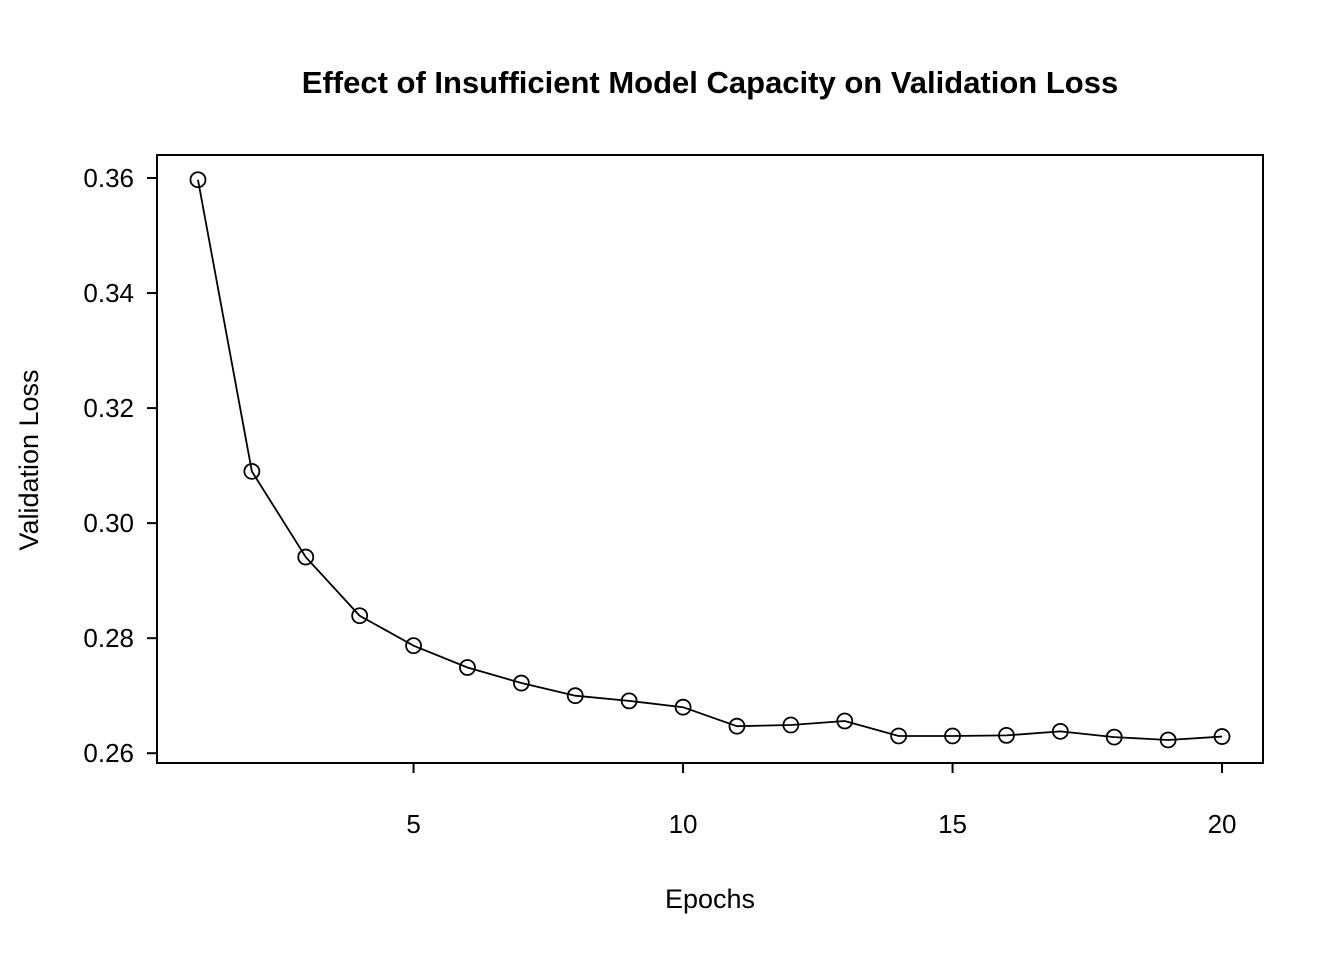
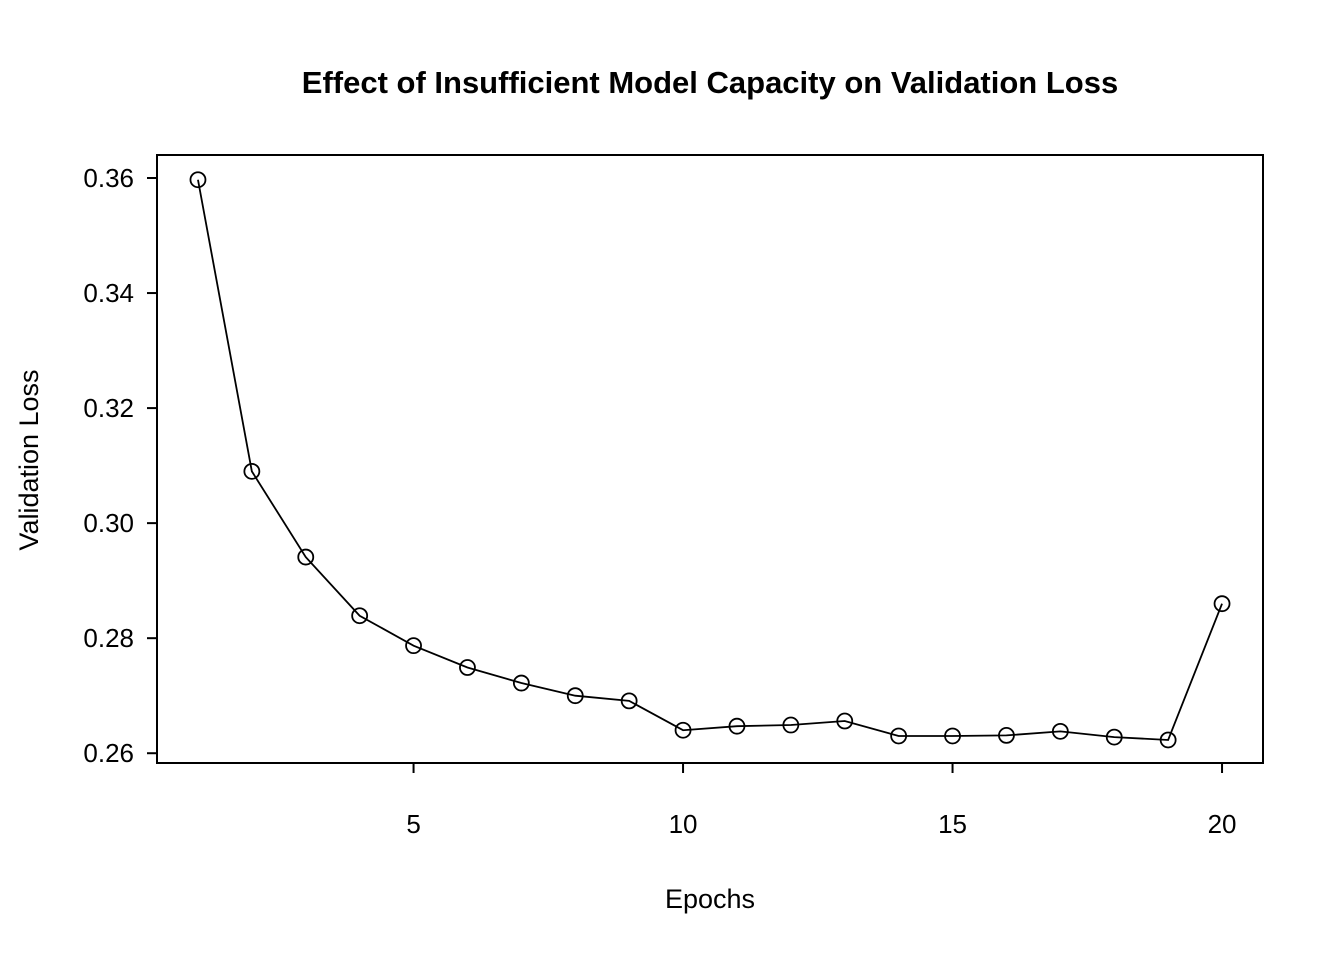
10: 0.268 -> 0.264
20: 0.263 -> 0.286
